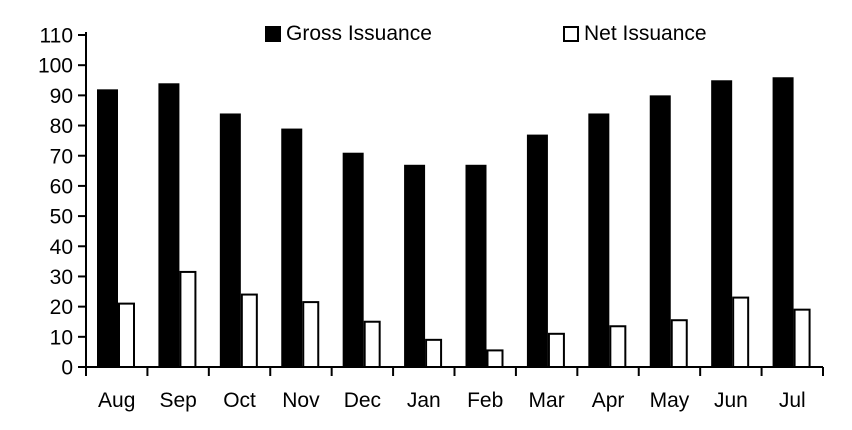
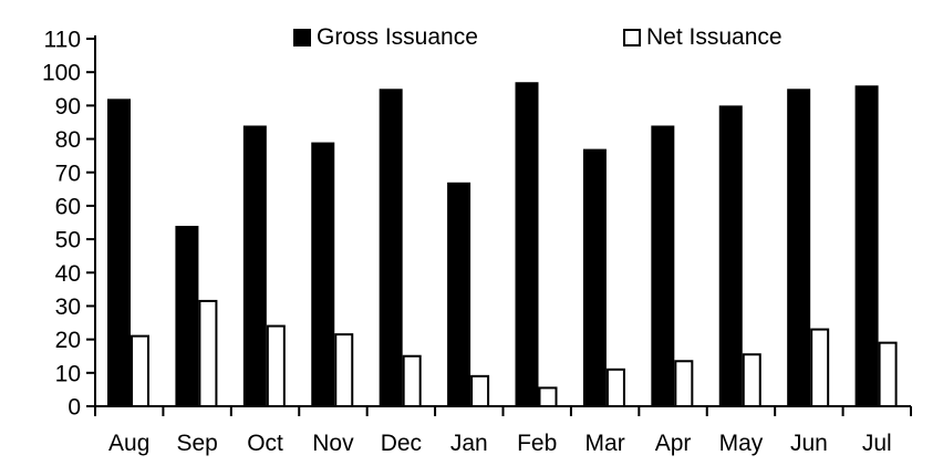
Gross Issuance/Sep: 94 -> 54
Gross Issuance/Dec: 71 -> 95
Gross Issuance/Feb: 67 -> 97
